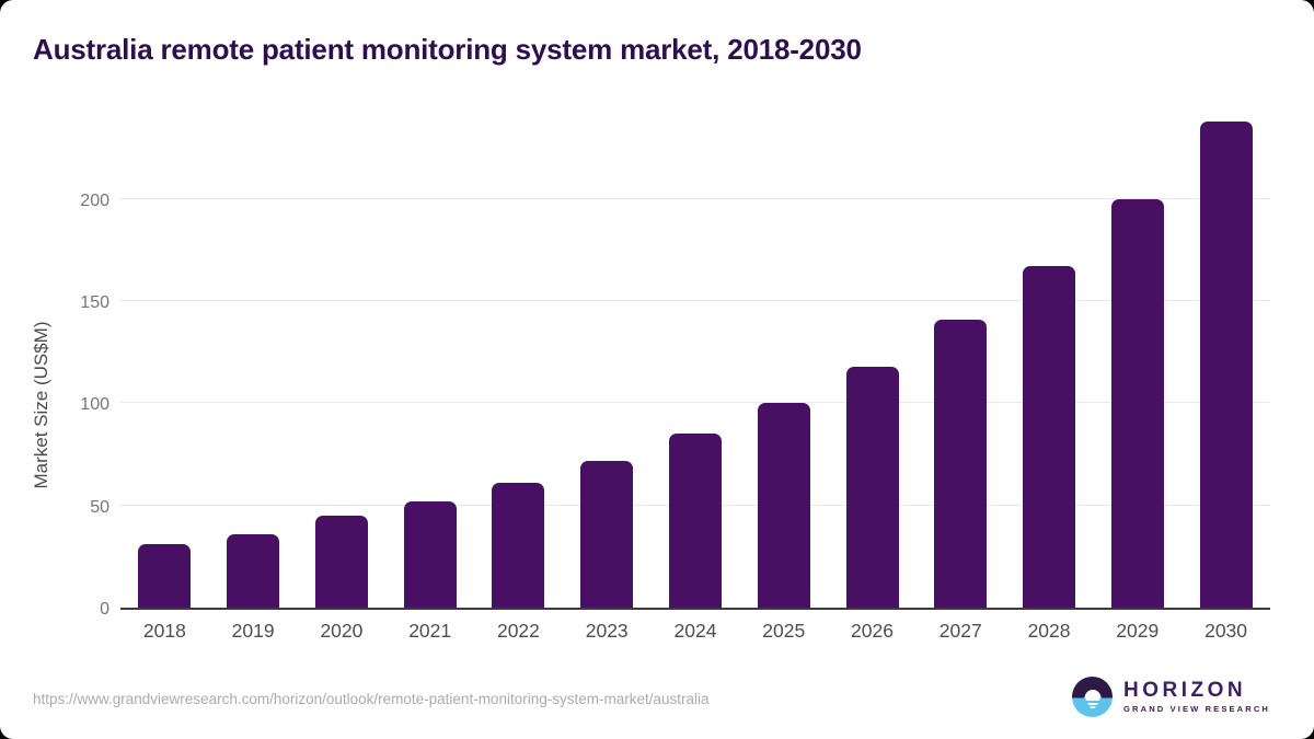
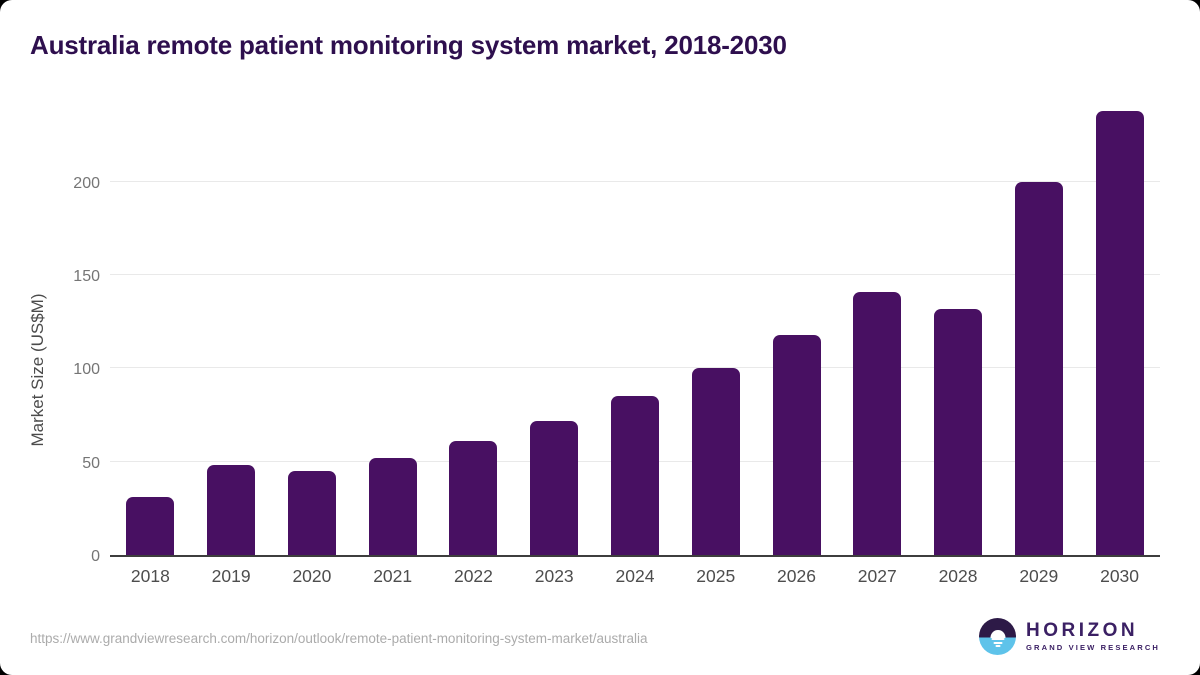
2019: 36 -> 48
2028: 167 -> 132
